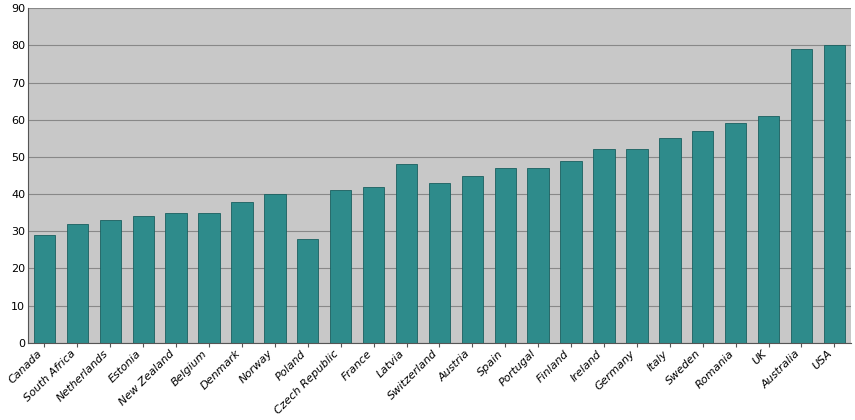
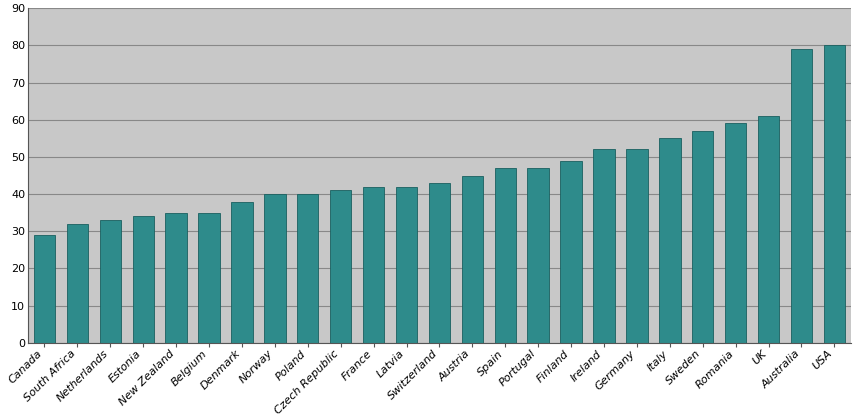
Poland: 28 -> 40
Latvia: 48 -> 42
